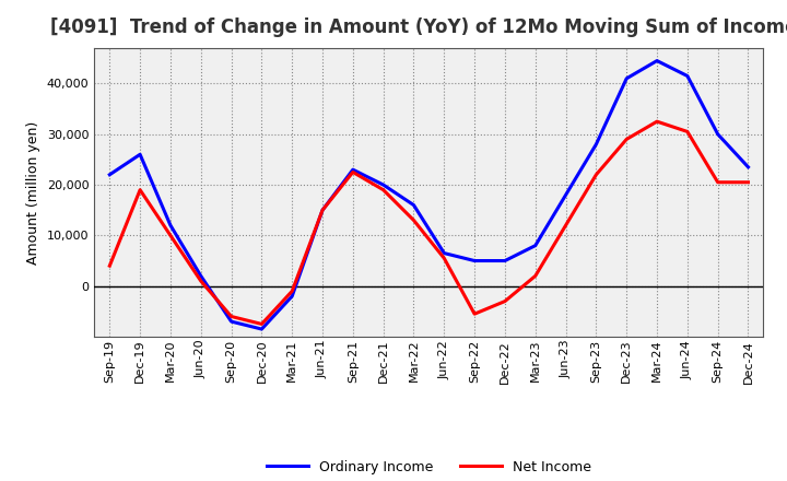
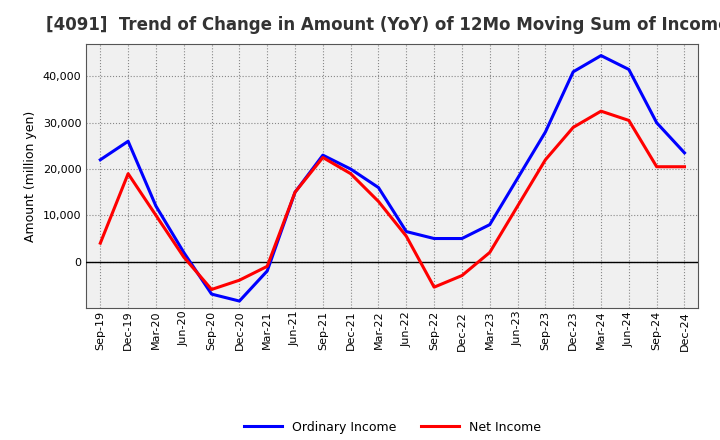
Net Income/Dec-20: -7,500 -> -4,000
